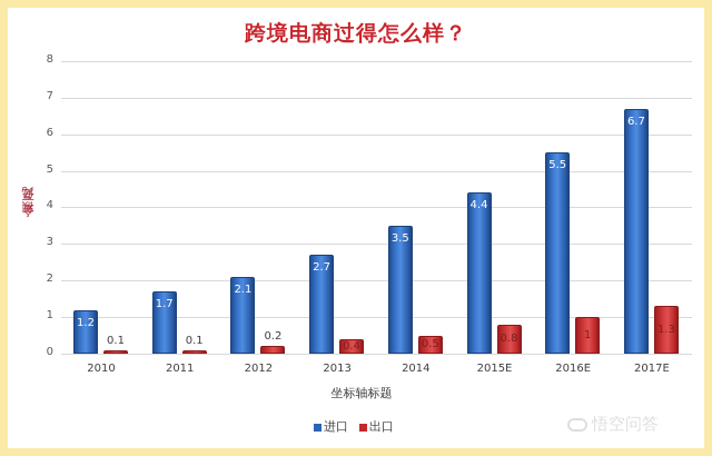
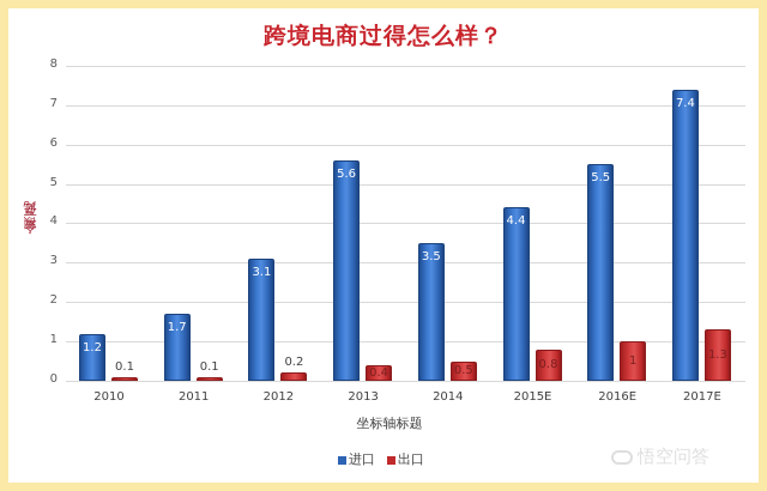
进口/2012: 2.1 -> 3.1
进口/2013: 2.7 -> 5.6
进口/2017E: 6.7 -> 7.4
